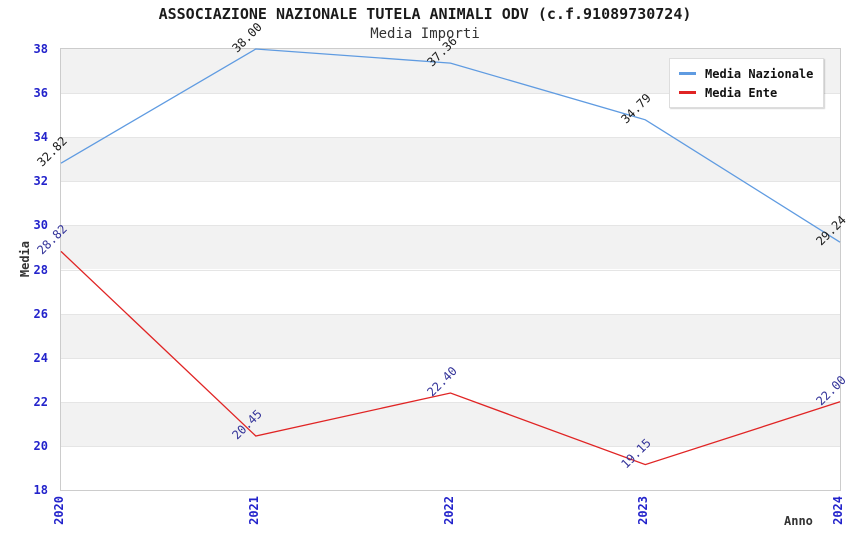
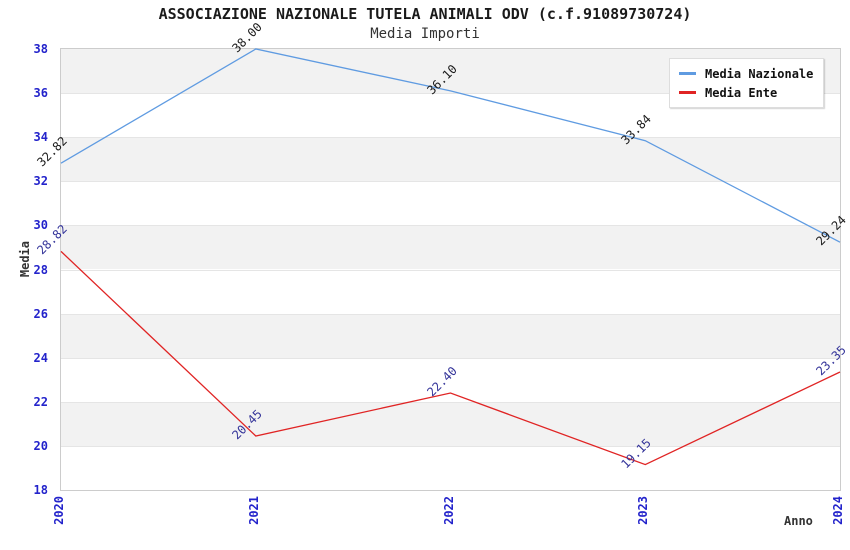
Media Nazionale/2022: 37.36 -> 36.10
Media Nazionale/2023: 34.79 -> 33.84
Media Ente/2024: 22.00 -> 23.35
